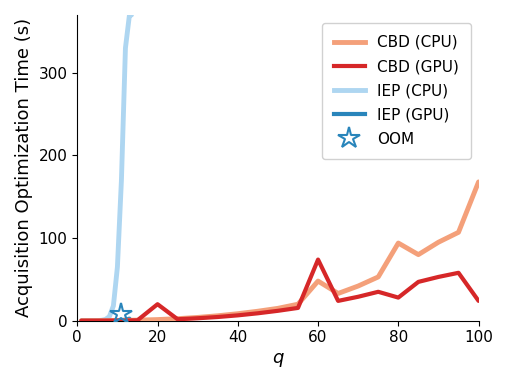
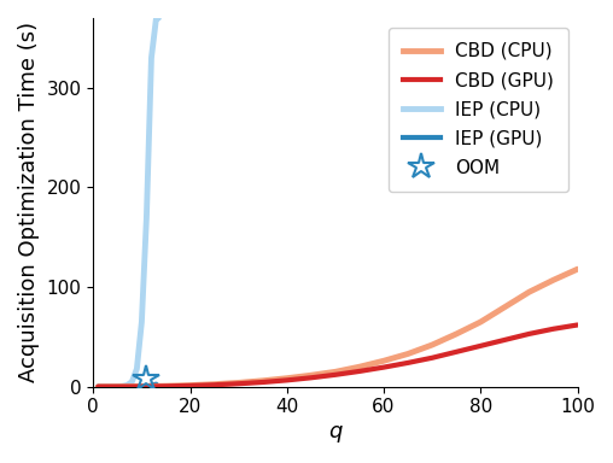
CBD (GPU)/20: 20 -> 1
CBD (CPU)/60: 48 -> 26
CBD (GPU)/60: 74 -> 20
CBD (CPU)/80: 94 -> 65
CBD (GPU)/80: 28 -> 41
CBD (CPU)/100: 168 -> 118
CBD (GPU)/100: 24 -> 62
